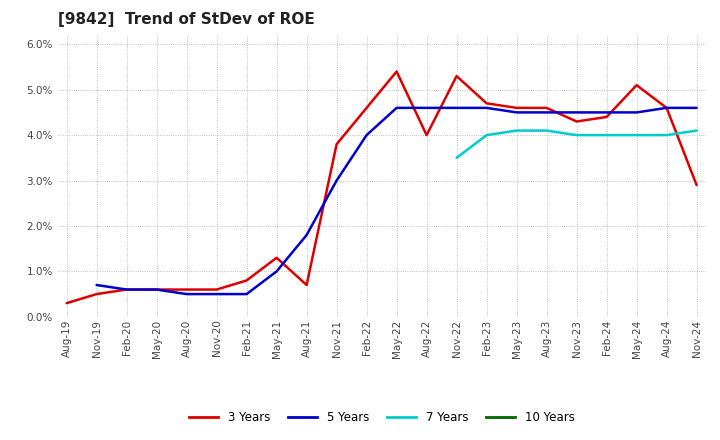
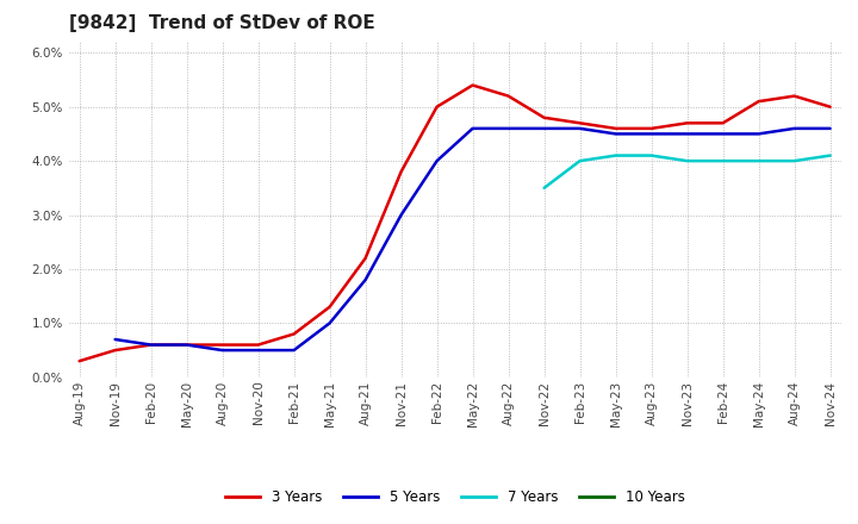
3 Years/Aug-21: 0.7% -> 2.2%
3 Years/Feb-22: 4.6% -> 5.0%
3 Years/Aug-22: 4.0% -> 5.2%
3 Years/Nov-22: 5.3% -> 4.8%
3 Years/Nov-23: 4.3% -> 4.7%
3 Years/Feb-24: 4.4% -> 4.7%
3 Years/Aug-24: 4.6% -> 5.2%
3 Years/Nov-24: 2.9% -> 5.0%
